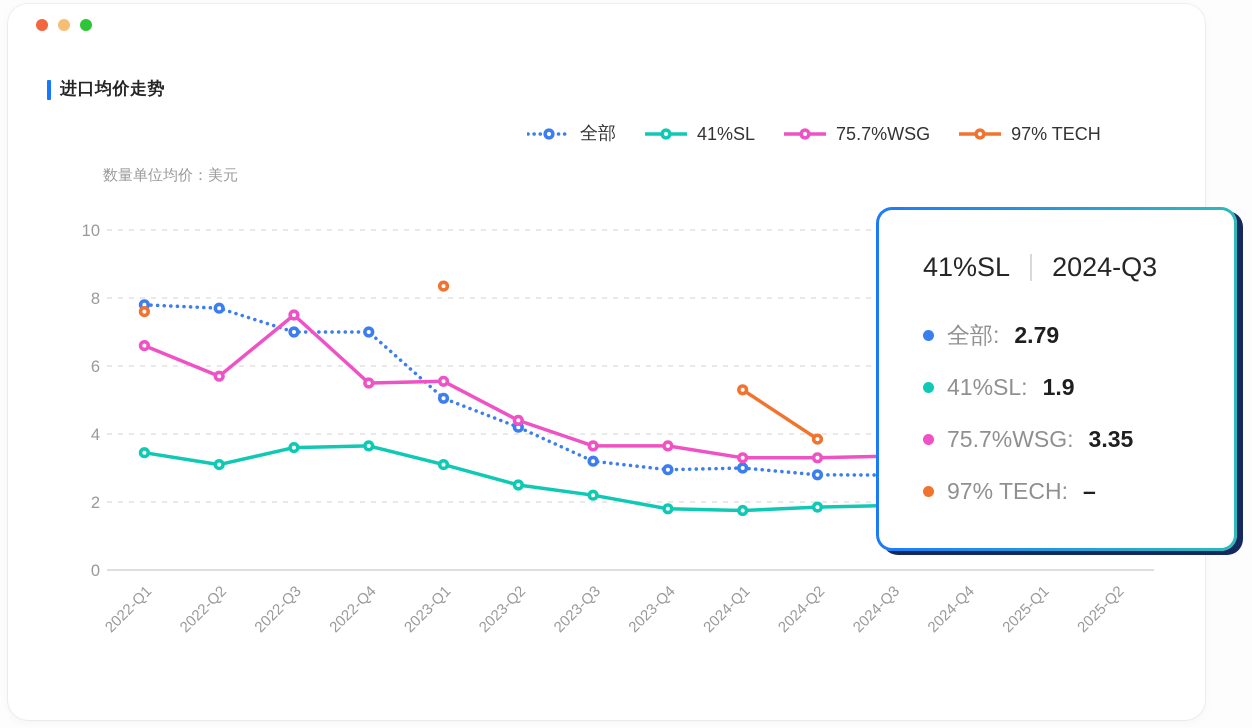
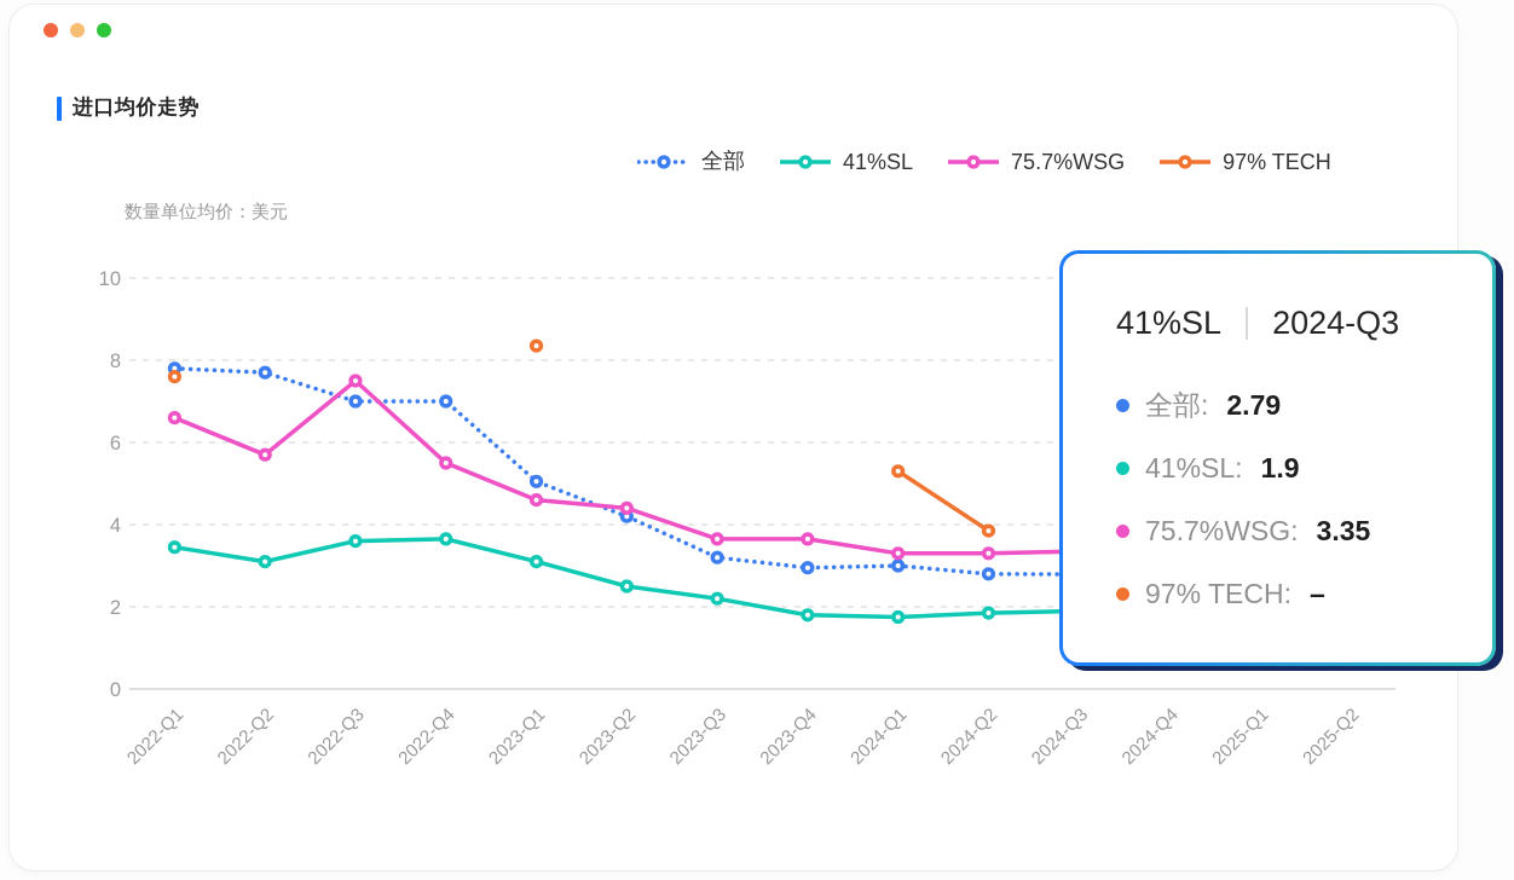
75.7%WSG/2023-Q1: 5.5 -> 4.6
